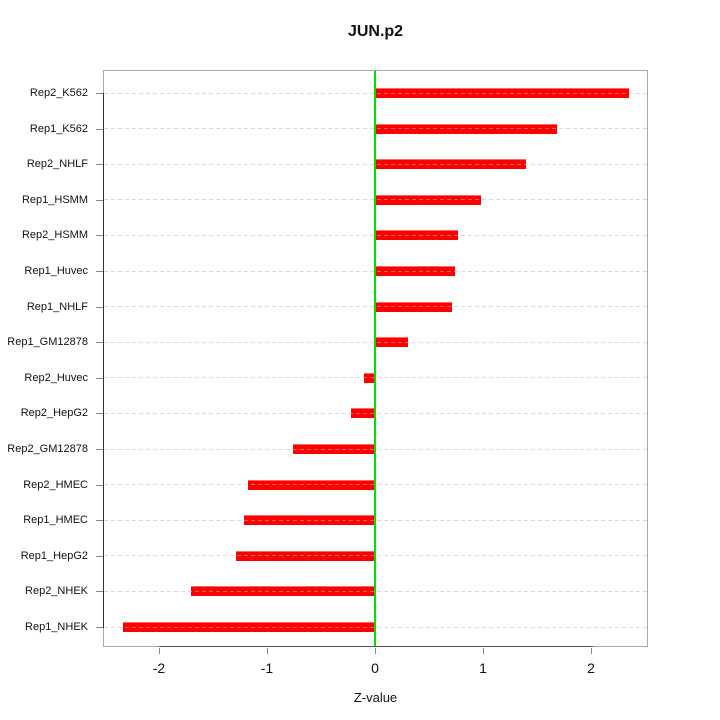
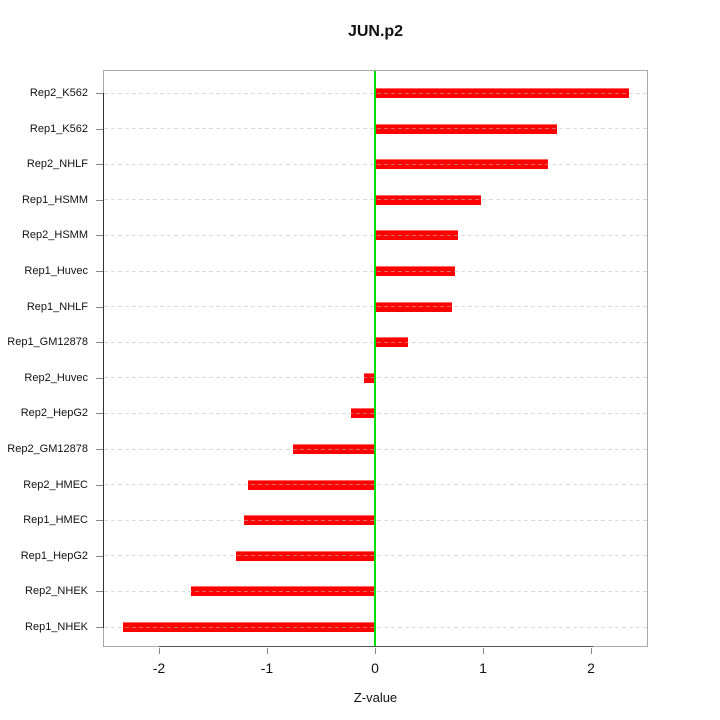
Rep2_NHLF: 1.39 -> 1.59
